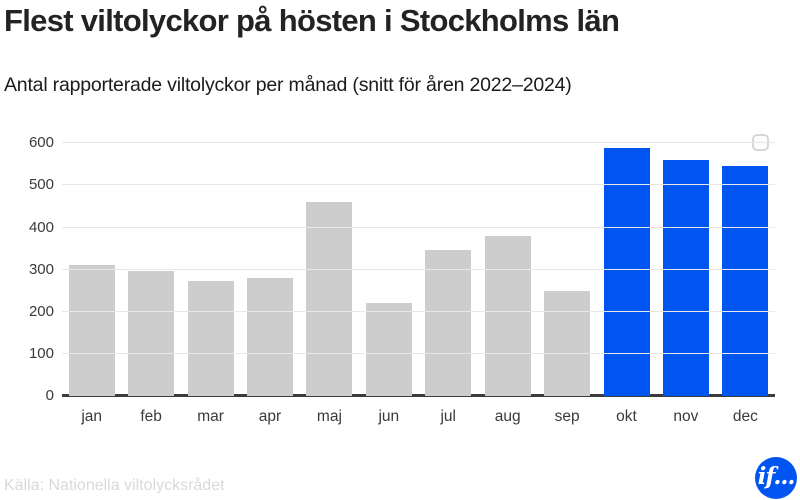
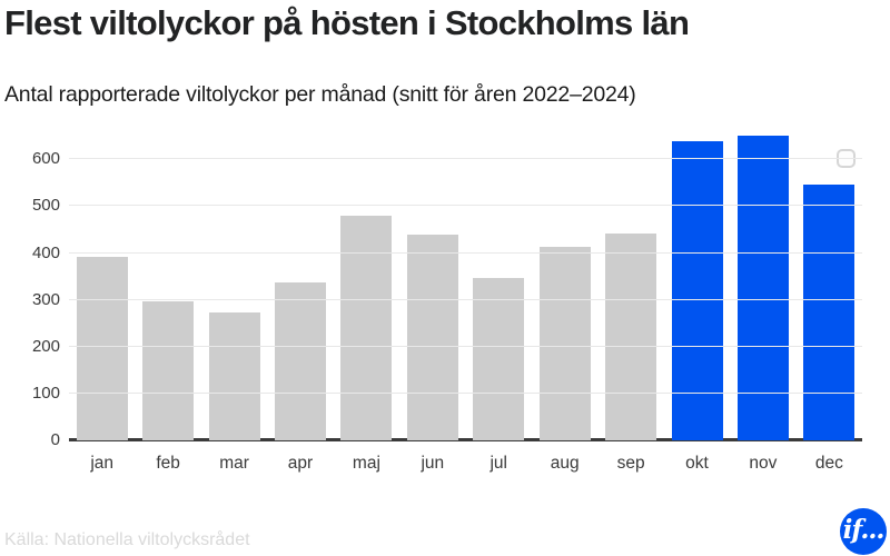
jan: 310 -> 390
apr: 280 -> 340
maj: 460 -> 480
jun: 220 -> 440
aug: 380 -> 410
sep: 250 -> 440
okt: 590 -> 640
nov: 560 -> 650
